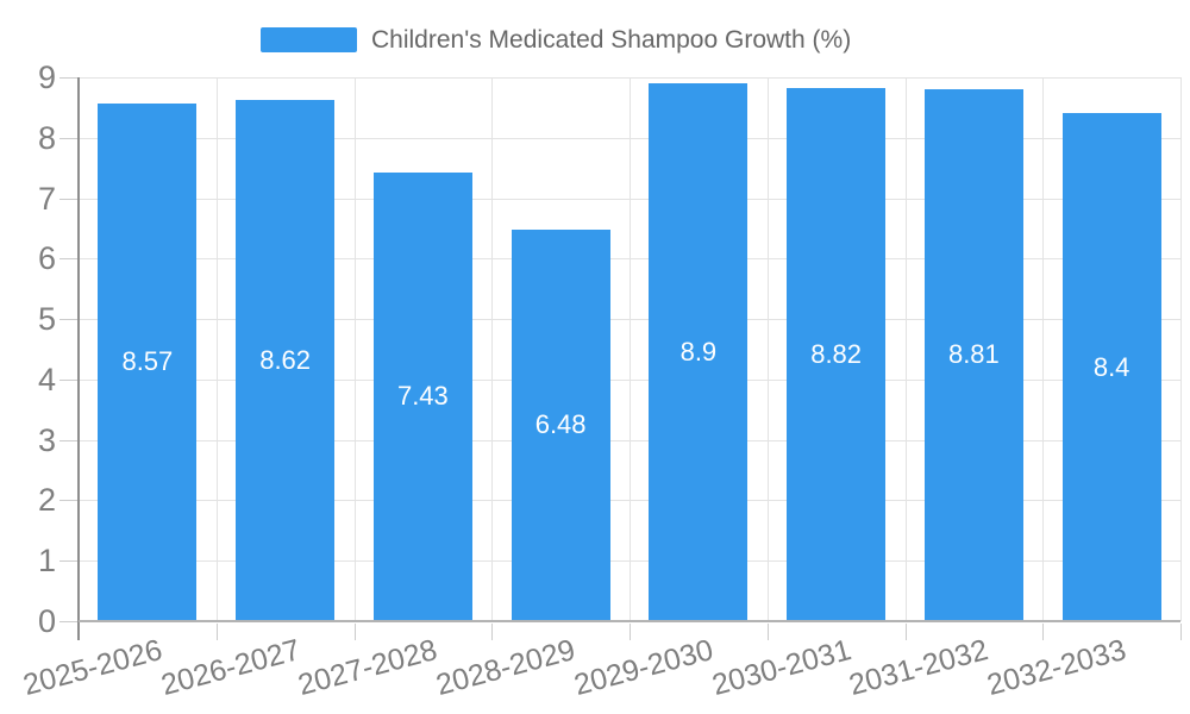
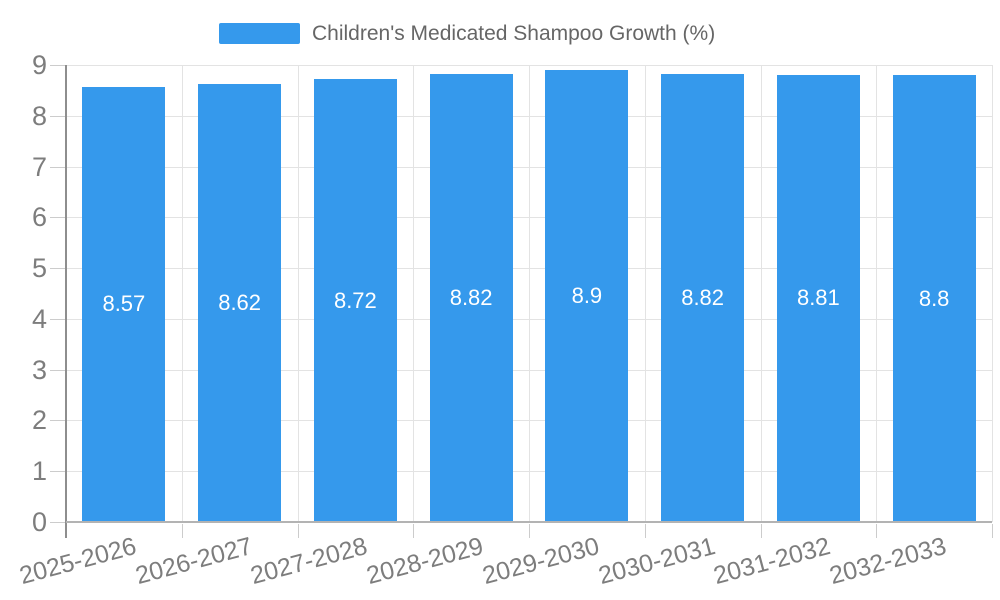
2027-2028: 7.43 -> 8.72
2028-2029: 6.48 -> 8.82
2032-2033: 8.4 -> 8.8
